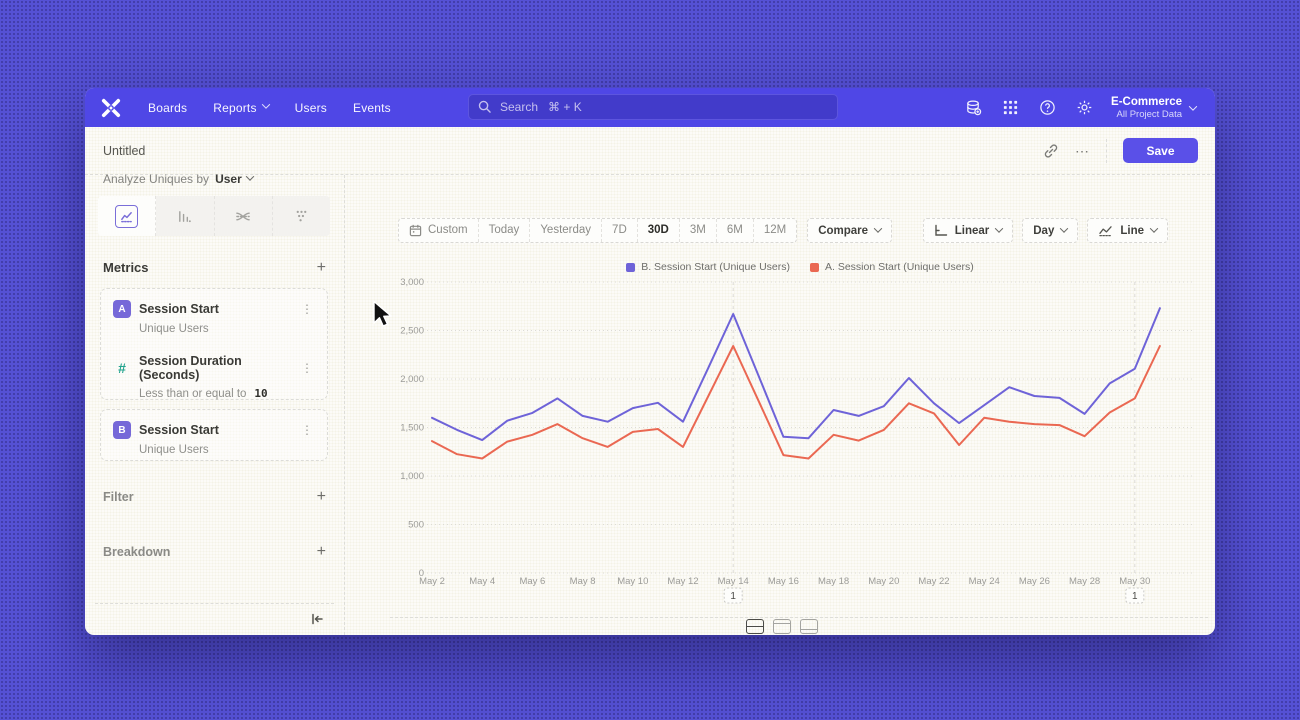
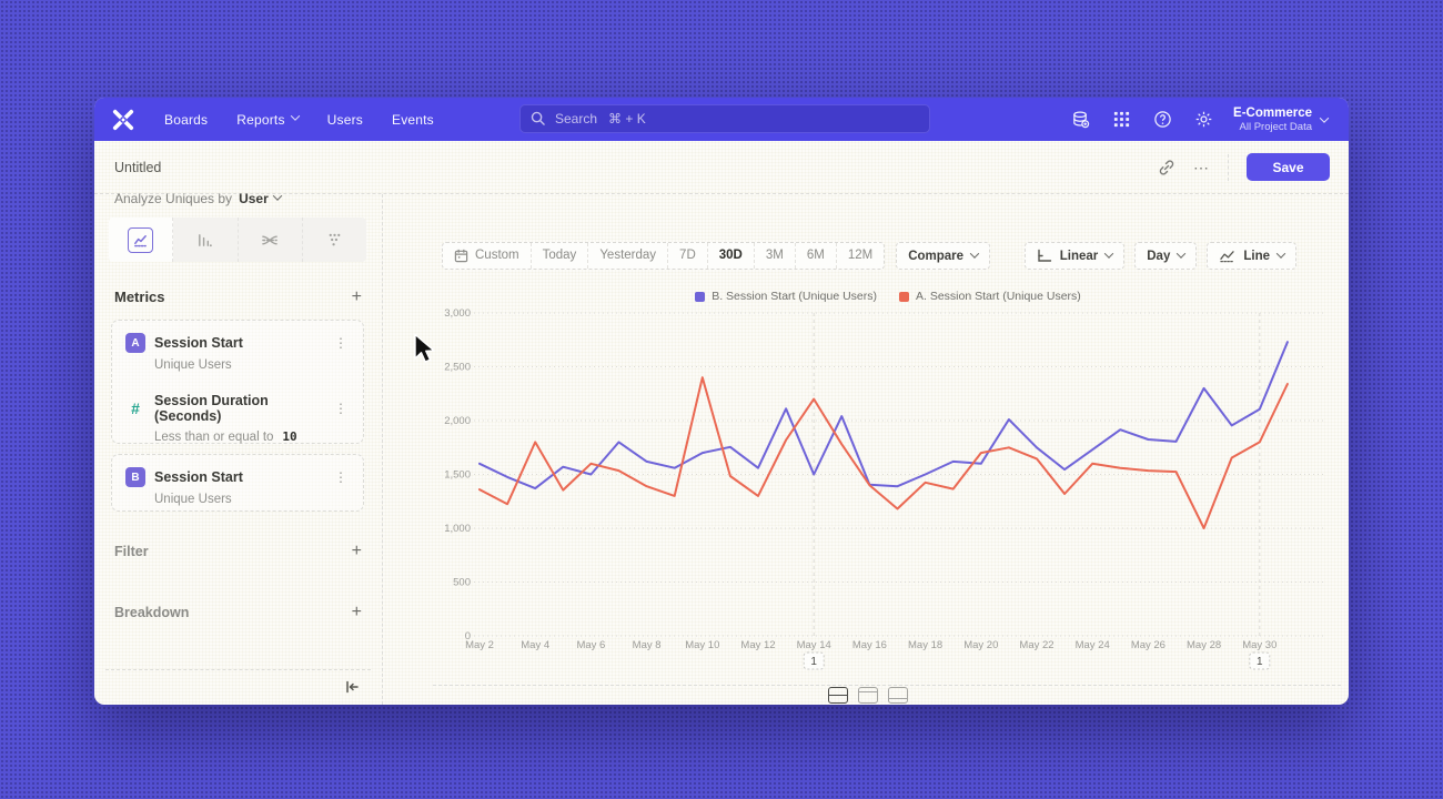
A. Session Start (Unique Users)/May 4: 1200 -> 1800
B. Session Start (Unique Users)/May 6: 1600 -> 1500
A. Session Start (Unique Users)/May 6: 1400 -> 1600
A. Session Start (Unique Users)/May 10: 1500 -> 2400
B. Session Start (Unique Users)/May 14: 2700 -> 1500
A. Session Start (Unique Users)/May 14: 2300 -> 2200
A. Session Start (Unique Users)/May 16: 1200 -> 1400
B. Session Start (Unique Users)/May 18: 1700 -> 1500
B. Session Start (Unique Users)/May 20: 1700 -> 1600
A. Session Start (Unique Users)/May 20: 1500 -> 1700
B. Session Start (Unique Users)/May 28: 1600 -> 2300
A. Session Start (Unique Users)/May 28: 1400 -> 1000
